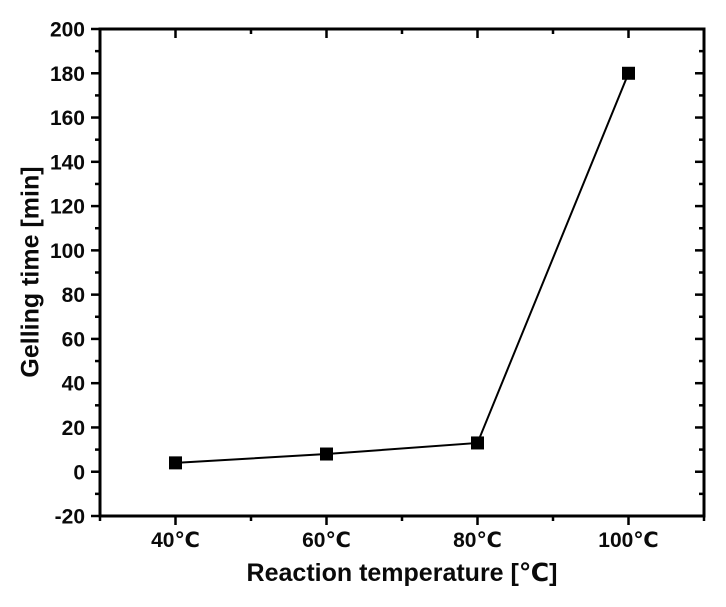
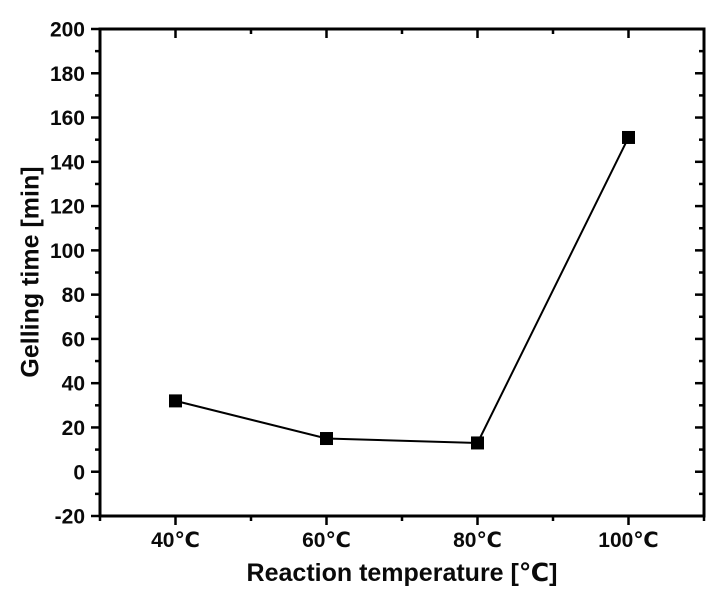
40: 4 -> 32
60: 8 -> 15
100: 180 -> 151
